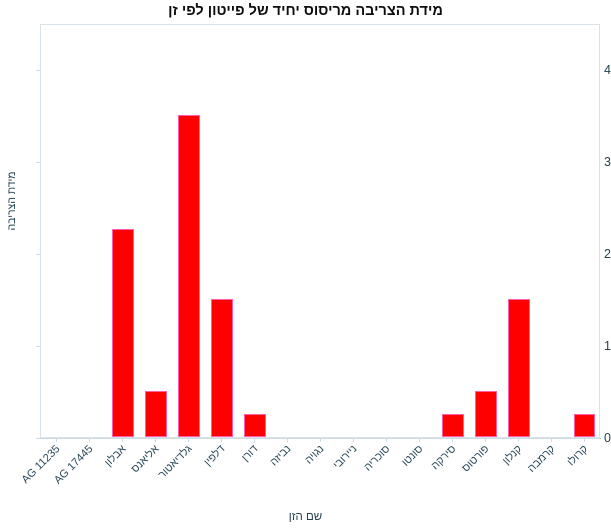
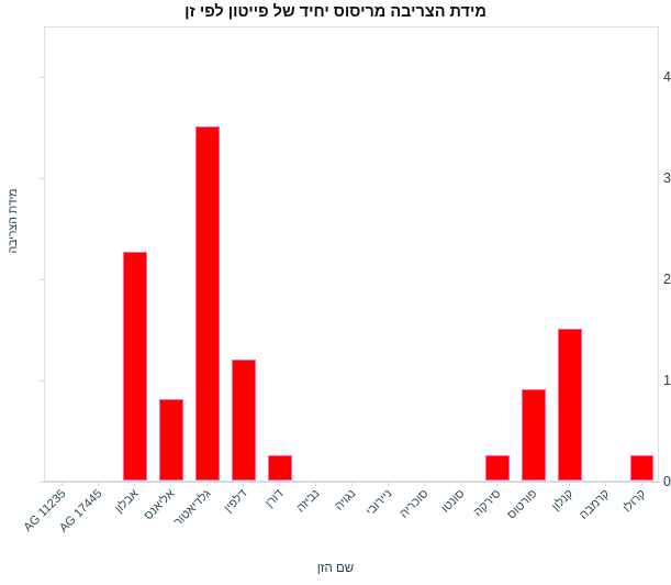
אליאנס: 0.5 -> 0.8
דלפין: 1.5 -> 1.2
פורטוס: 0.5 -> 0.9
